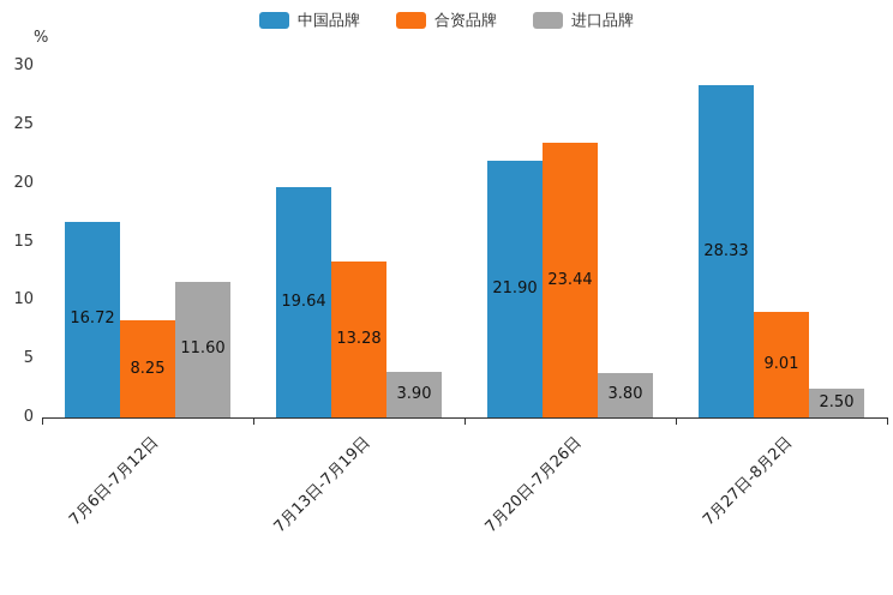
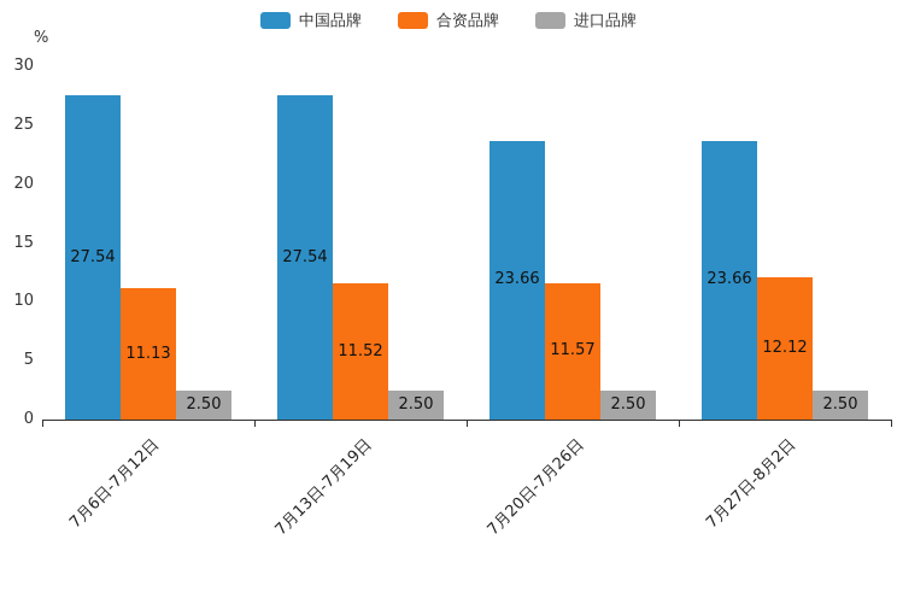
中国品牌/7月6日-7月12日: 16.72 -> 27.54
合资品牌/7月6日-7月12日: 8.25 -> 11.13
进口品牌/7月6日-7月12日: 11.60 -> 2.50
中国品牌/7月13日-7月19日: 19.64 -> 27.54
合资品牌/7月13日-7月19日: 13.28 -> 11.52
进口品牌/7月13日-7月19日: 3.90 -> 2.50
中国品牌/7月20日-7月26日: 21.90 -> 23.66
合资品牌/7月20日-7月26日: 23.44 -> 11.57
进口品牌/7月20日-7月26日: 3.80 -> 2.50
中国品牌/7月27日-8月2日: 28.33 -> 23.66
合资品牌/7月27日-8月2日: 9.01 -> 12.12
